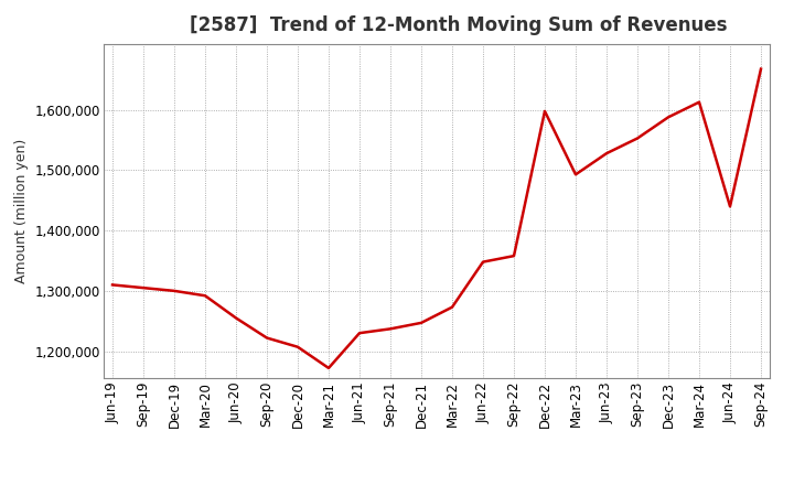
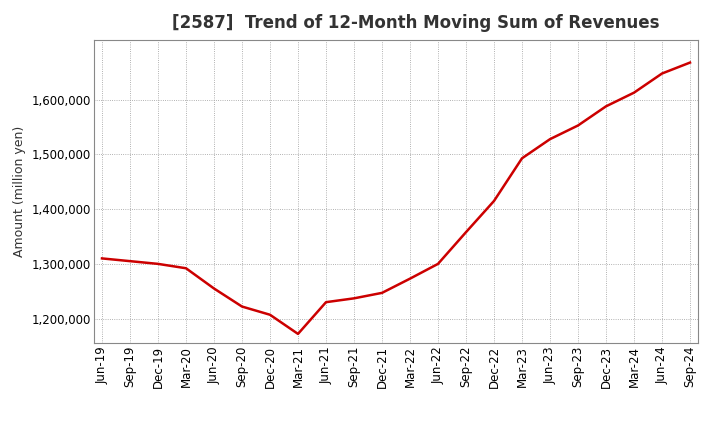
Jun-22: 1,348,000 -> 1,300,000
Dec-22: 1,598,000 -> 1,415,000
Jun-24: 1,440,000 -> 1,648,000
